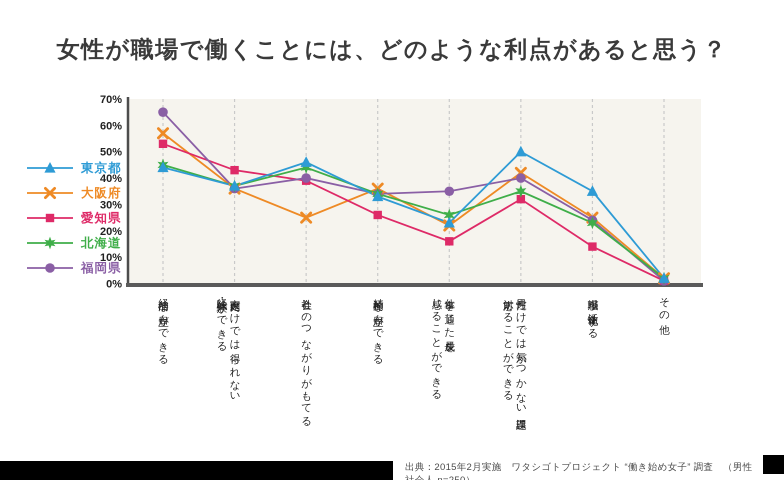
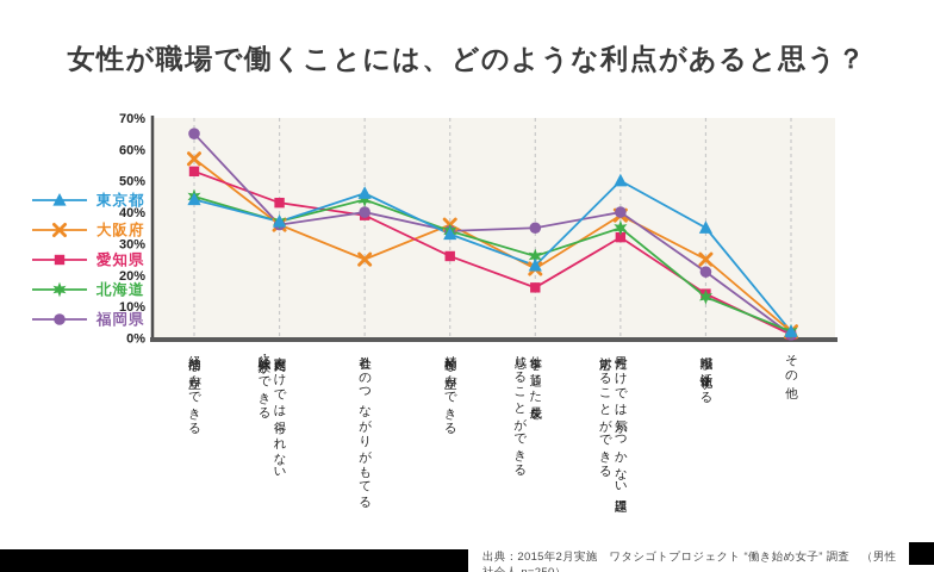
大阪府/男性だけでは気がつかない課題に 対応することができる: 42% -> 39%
北海道/職場が活性化する: 23% -> 13%
福岡県/職場が活性化する: 24% -> 21%
